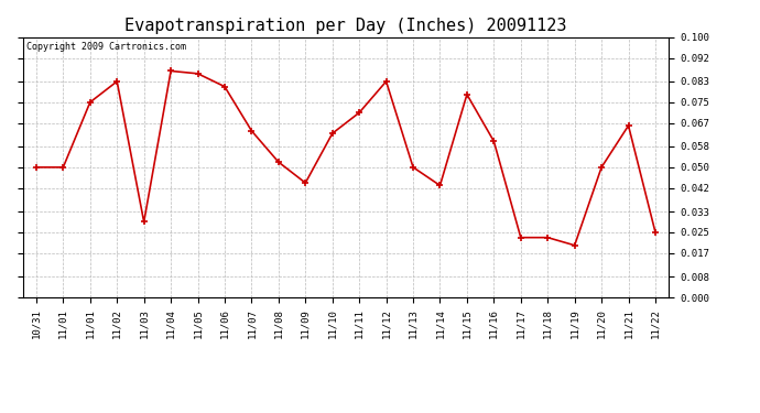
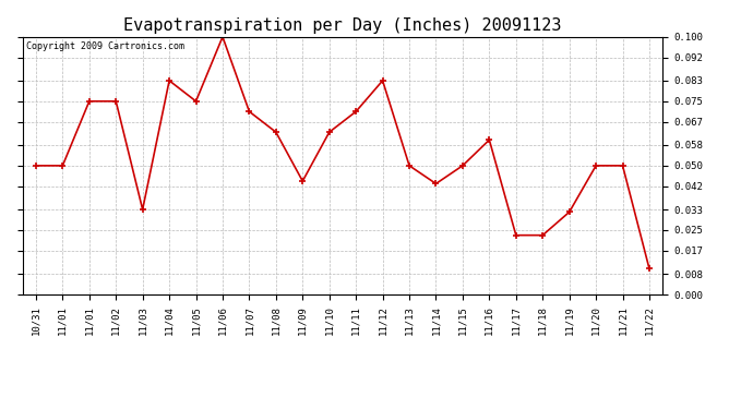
11/02: 0.083 -> 0.075
11/03: 0.029 -> 0.033
11/04: 0.087 -> 0.083
11/05: 0.086 -> 0.075
11/06: 0.081 -> 0.100
11/07: 0.064 -> 0.071
11/08: 0.052 -> 0.063
11/15: 0.078 -> 0.050
11/19: 0.020 -> 0.032
11/21: 0.066 -> 0.050
11/22: 0.025 -> 0.010
